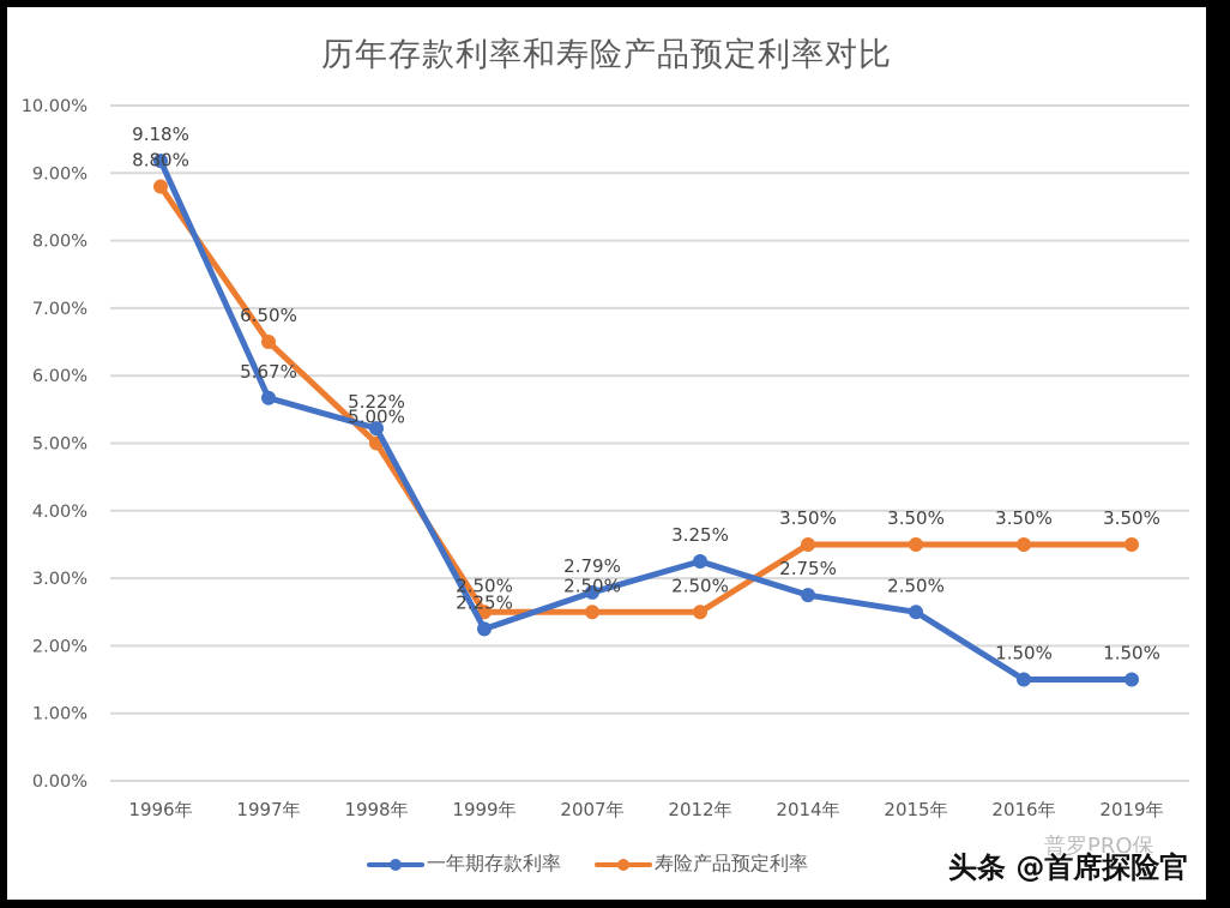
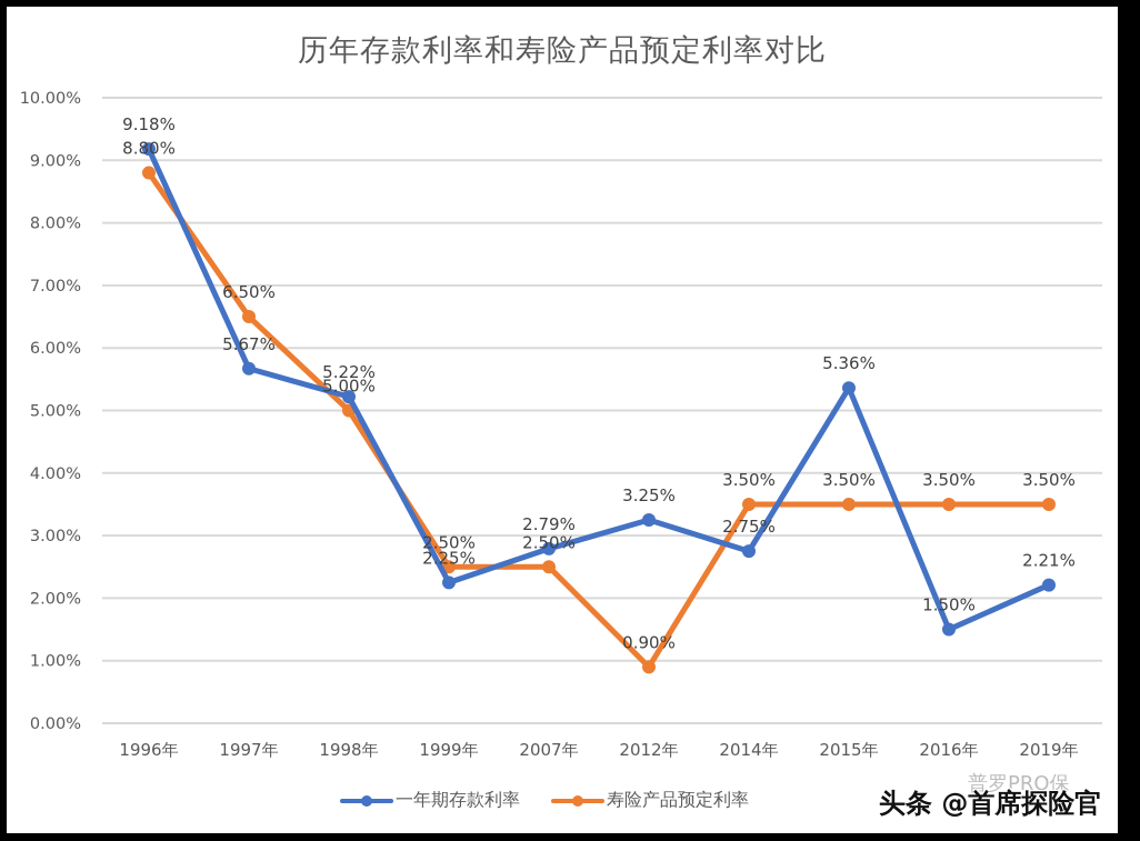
寿险产品预定利率/2012年: 2.50% -> 0.90%
一年期存款利率/2015年: 2.50% -> 5.36%
一年期存款利率/2019年: 1.50% -> 2.21%
